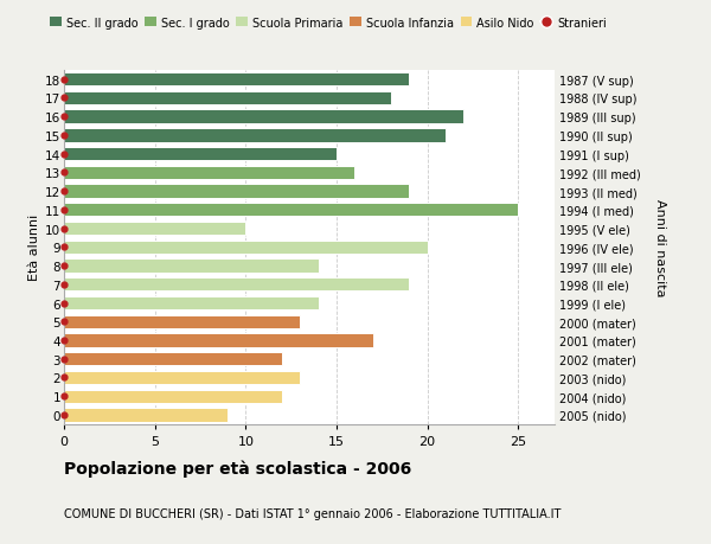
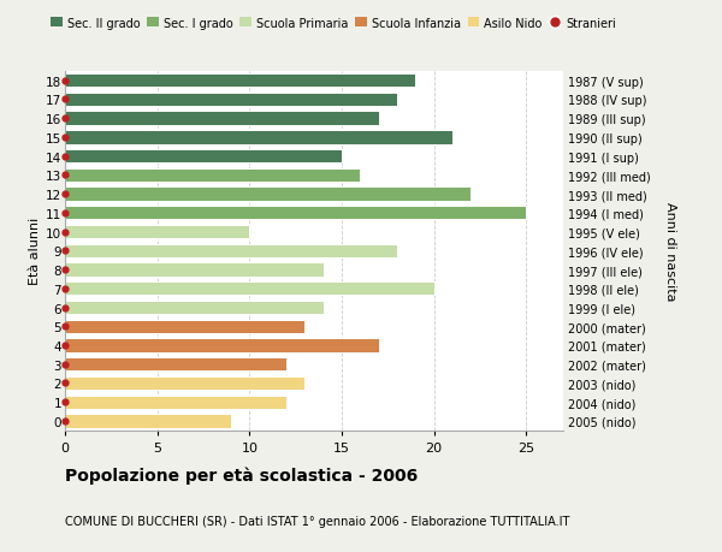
16: 22 -> 17
12: 19 -> 22
9: 20 -> 18
7: 19 -> 20
